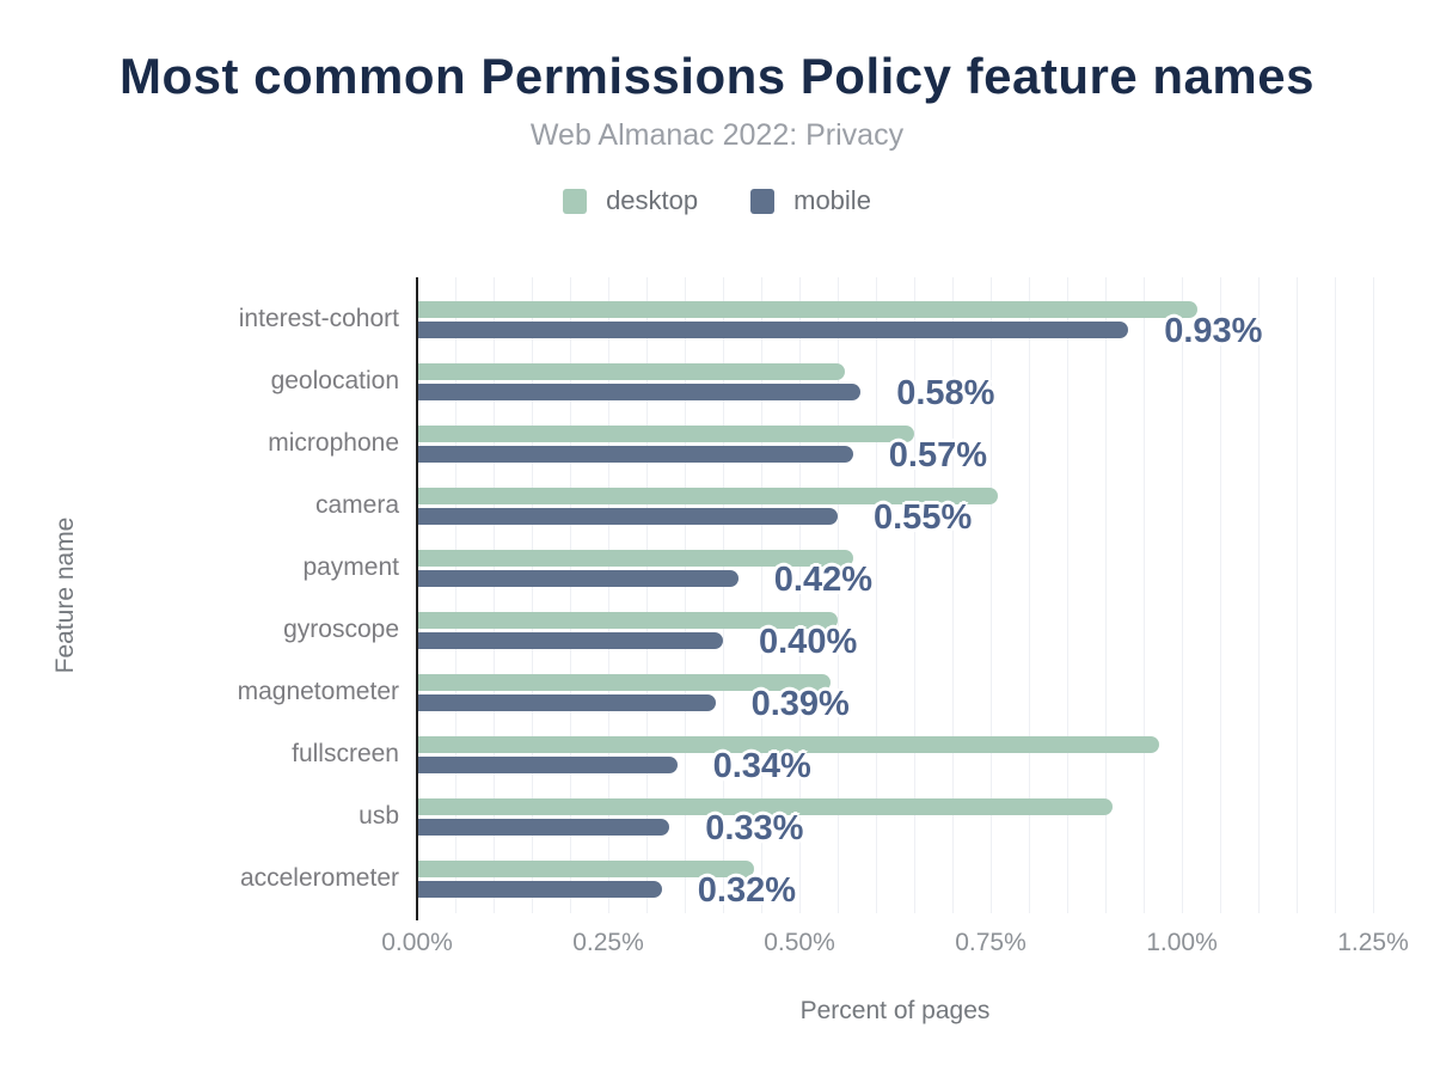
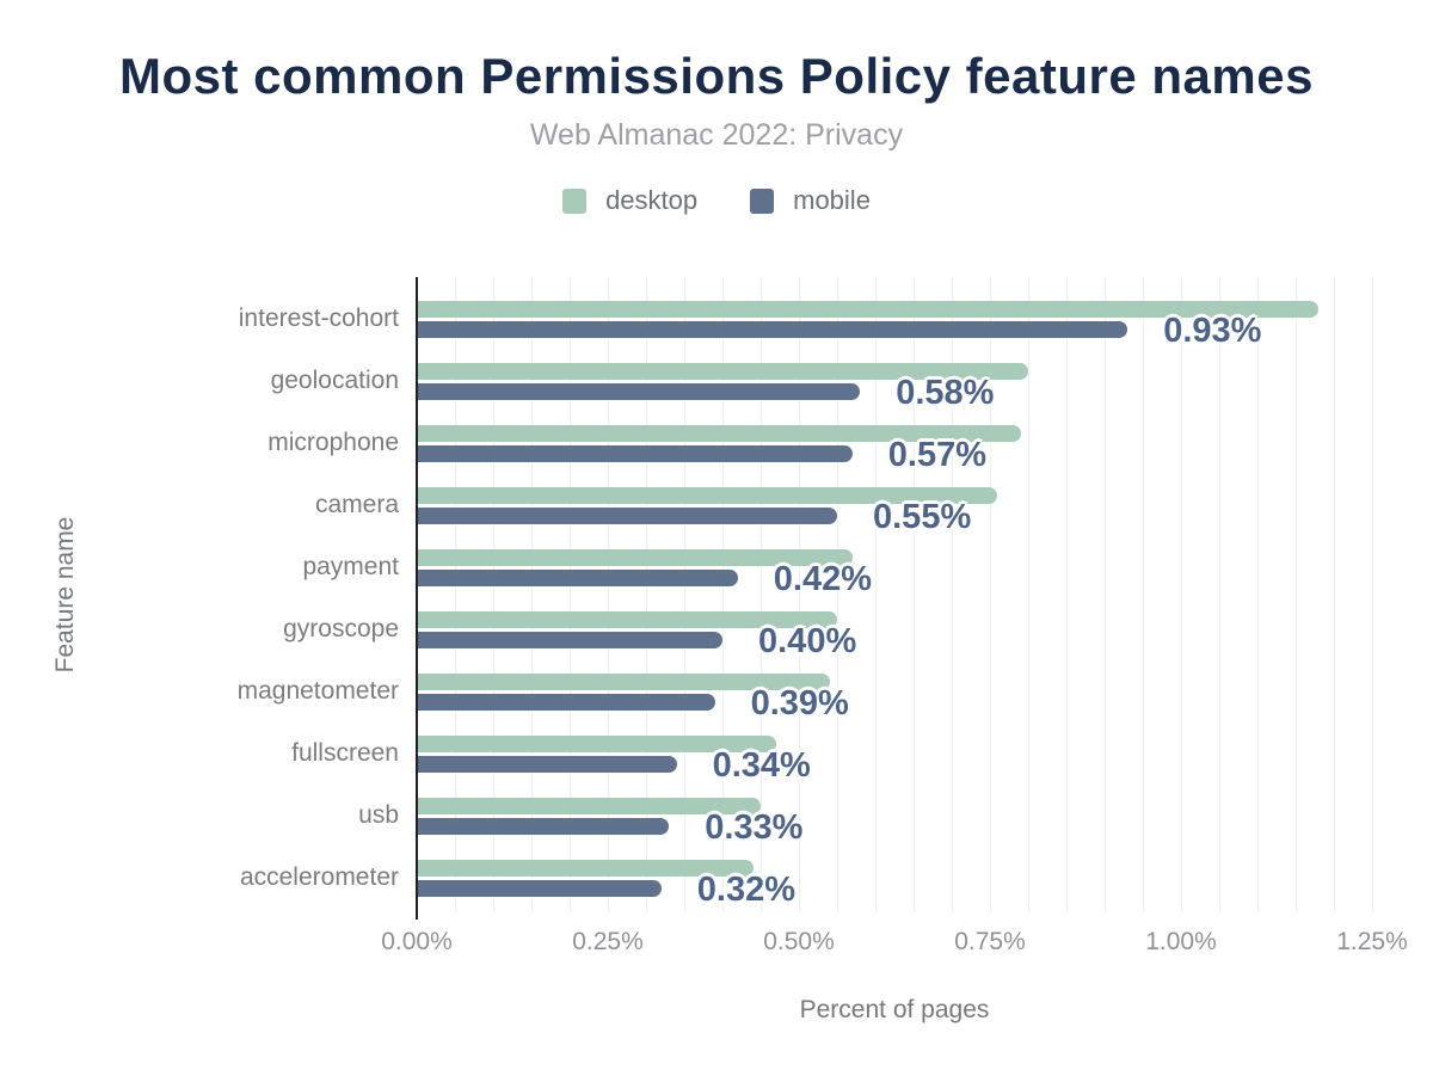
desktop/interest-cohort: 1.02% -> 1.18%
desktop/geolocation: 0.56% -> 0.80%
desktop/microphone: 0.65% -> 0.79%
desktop/fullscreen: 0.97% -> 0.47%
desktop/usb: 0.91% -> 0.45%
